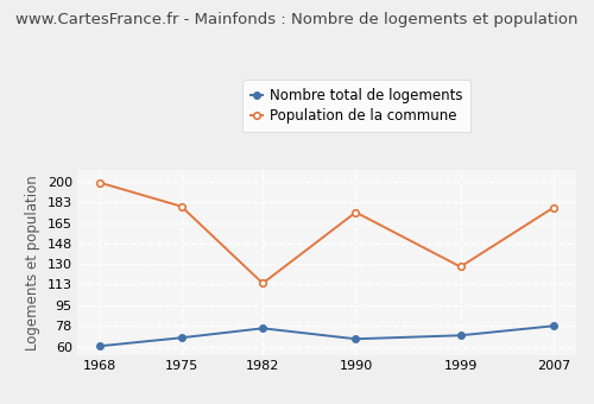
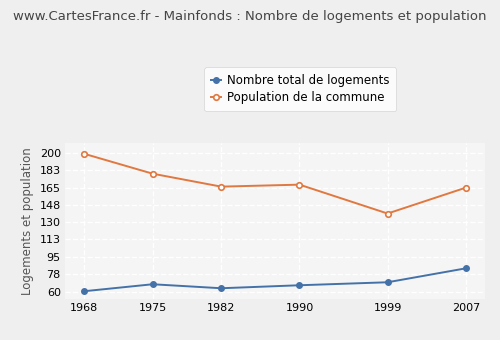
Nombre total de logements/1982: 76 -> 64
Population de la commune/1982: 114 -> 166
Population de la commune/1990: 174 -> 168
Population de la commune/1999: 128 -> 139
Nombre total de logements/2007: 78 -> 84
Population de la commune/2007: 178 -> 165
